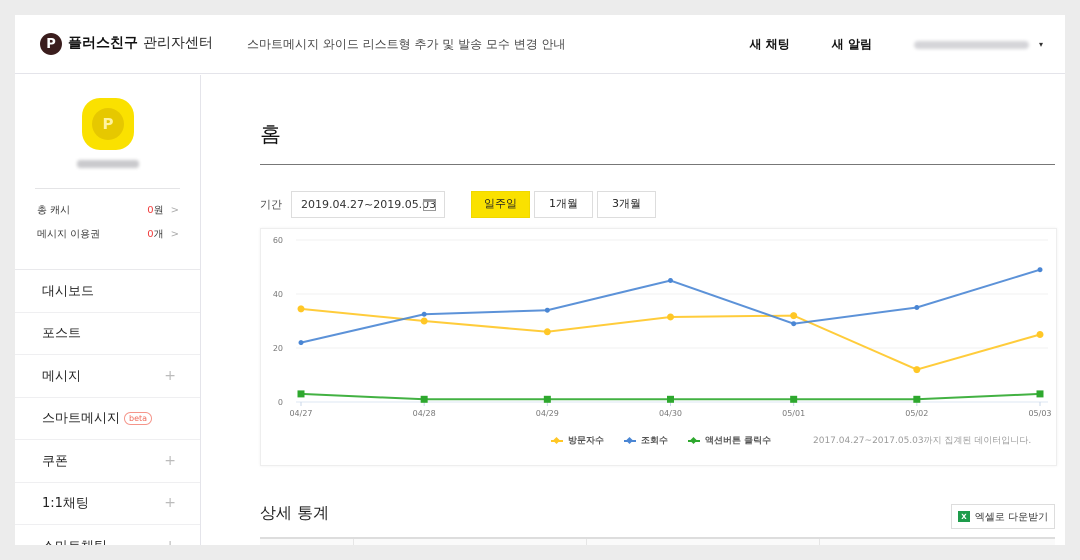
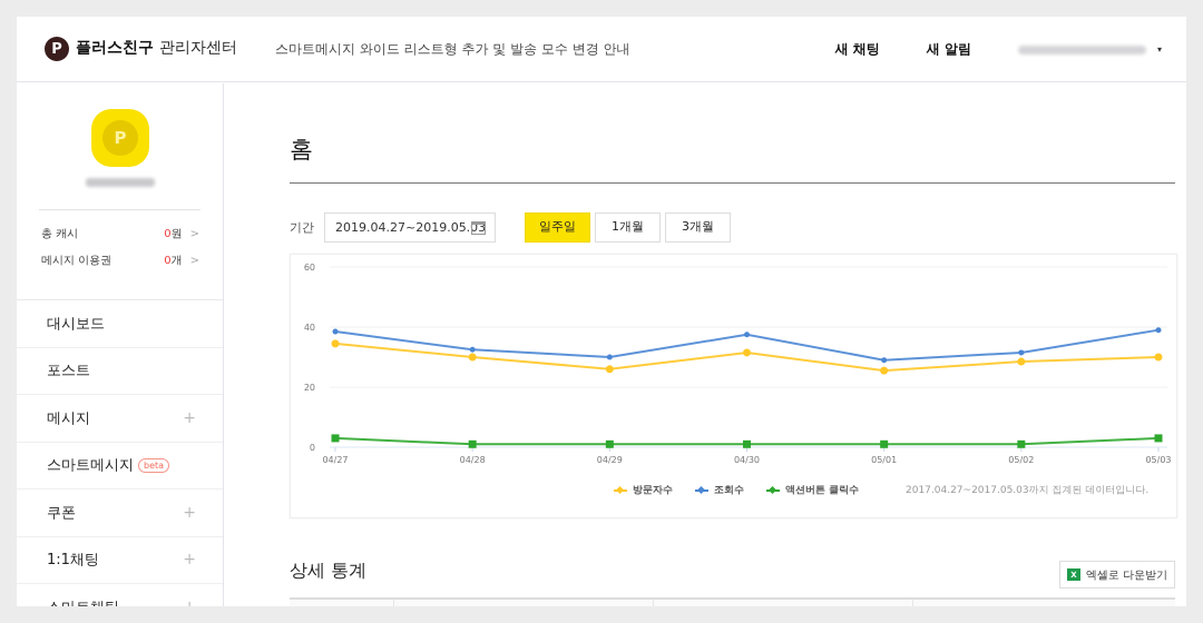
조회수/04/27: 22 -> 38
조회수/04/29: 34 -> 30
조회수/04/30: 45 -> 38
방문자수/05/01: 32 -> 26
방문자수/05/02: 12 -> 28
조회수/05/02: 35 -> 32
방문자수/05/03: 25 -> 30
조회수/05/03: 49 -> 39
